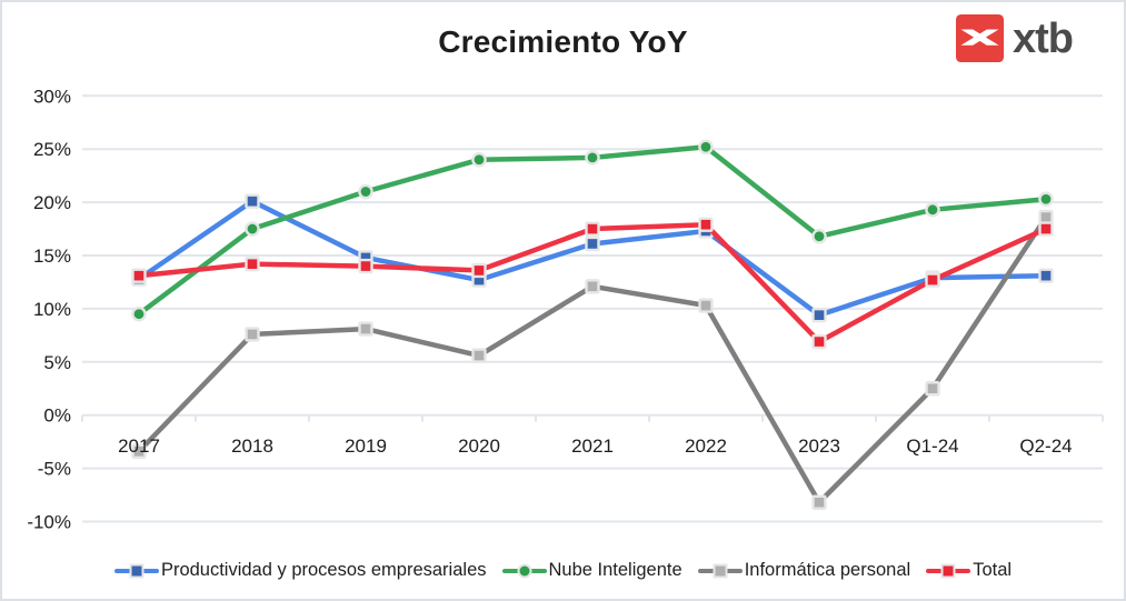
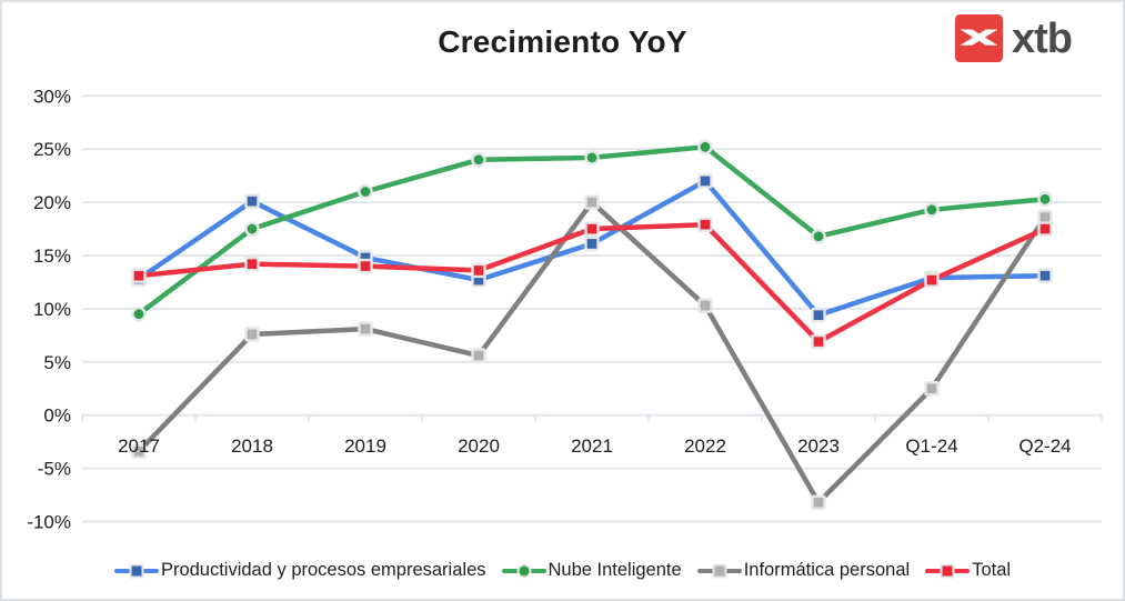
Informática personal/2021: 12% -> 20%
Productividad y procesos empresariales/2022: 17% -> 22%
